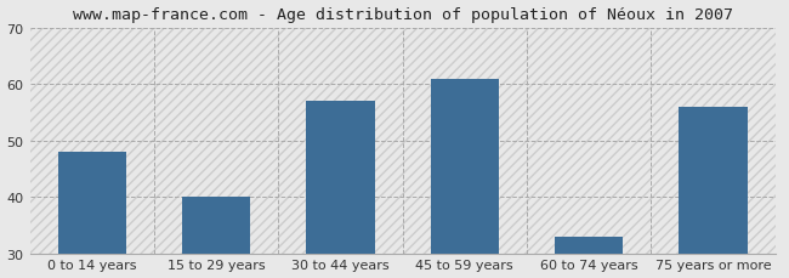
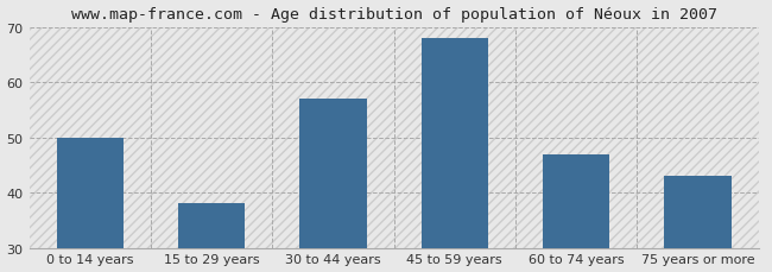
0 to 14 years: 48 -> 50
15 to 29 years: 40 -> 38
45 to 59 years: 61 -> 68
60 to 74 years: 33 -> 47
75 years or more: 56 -> 43
